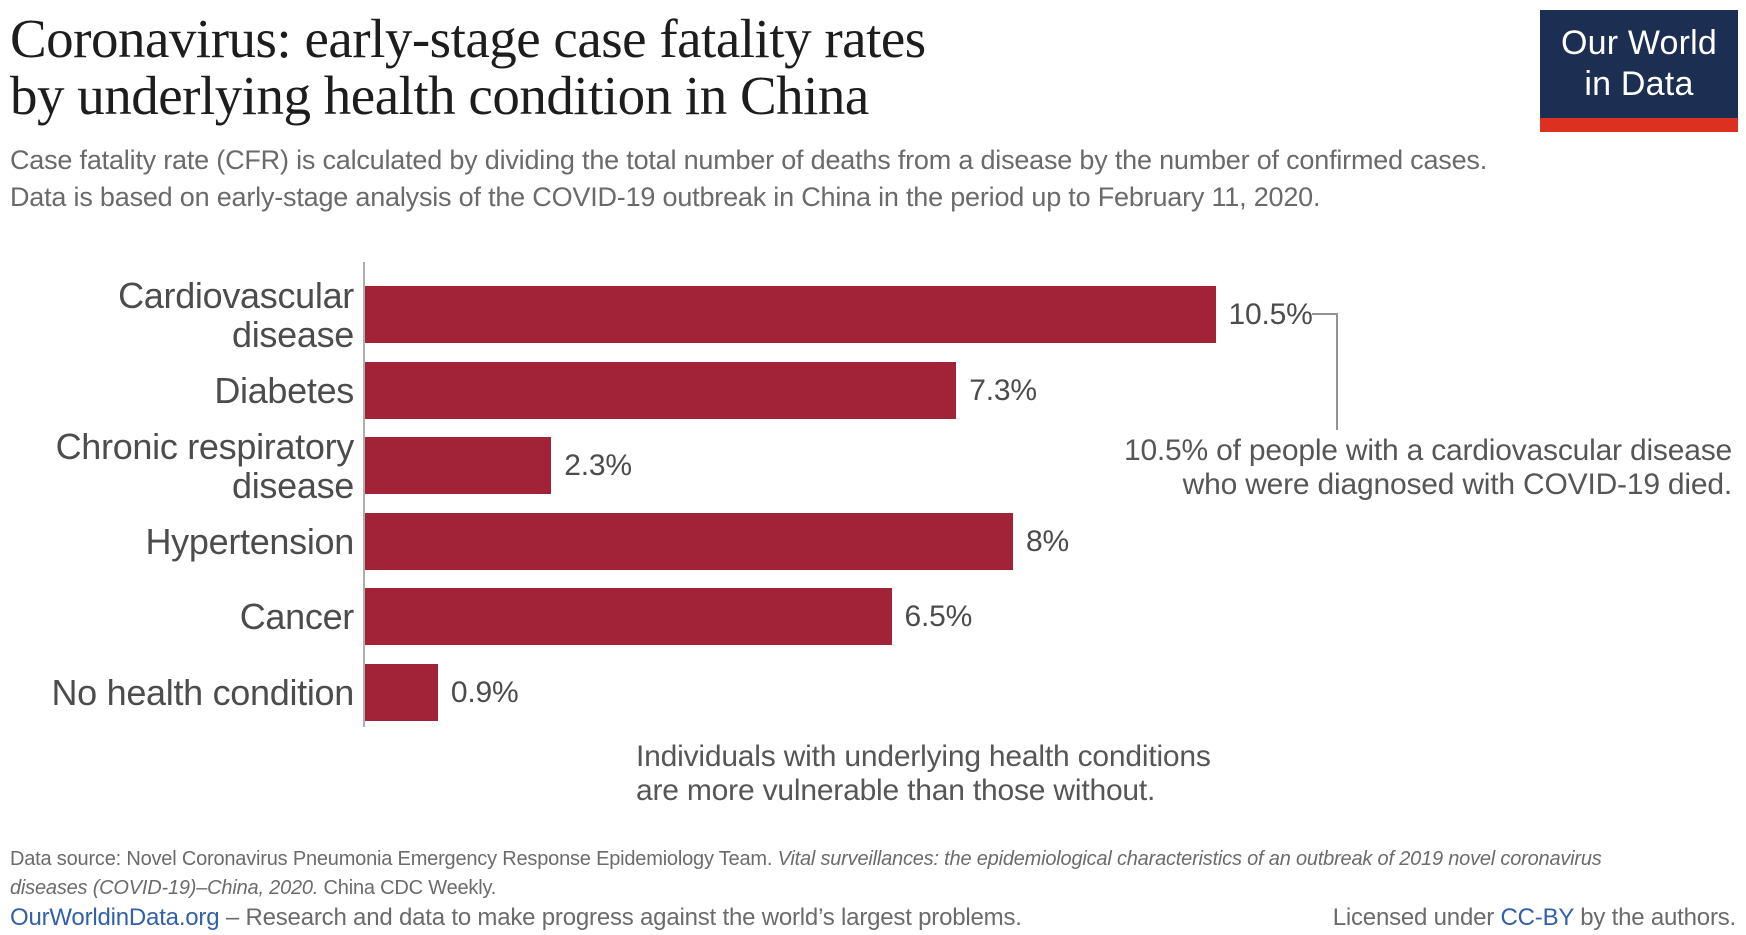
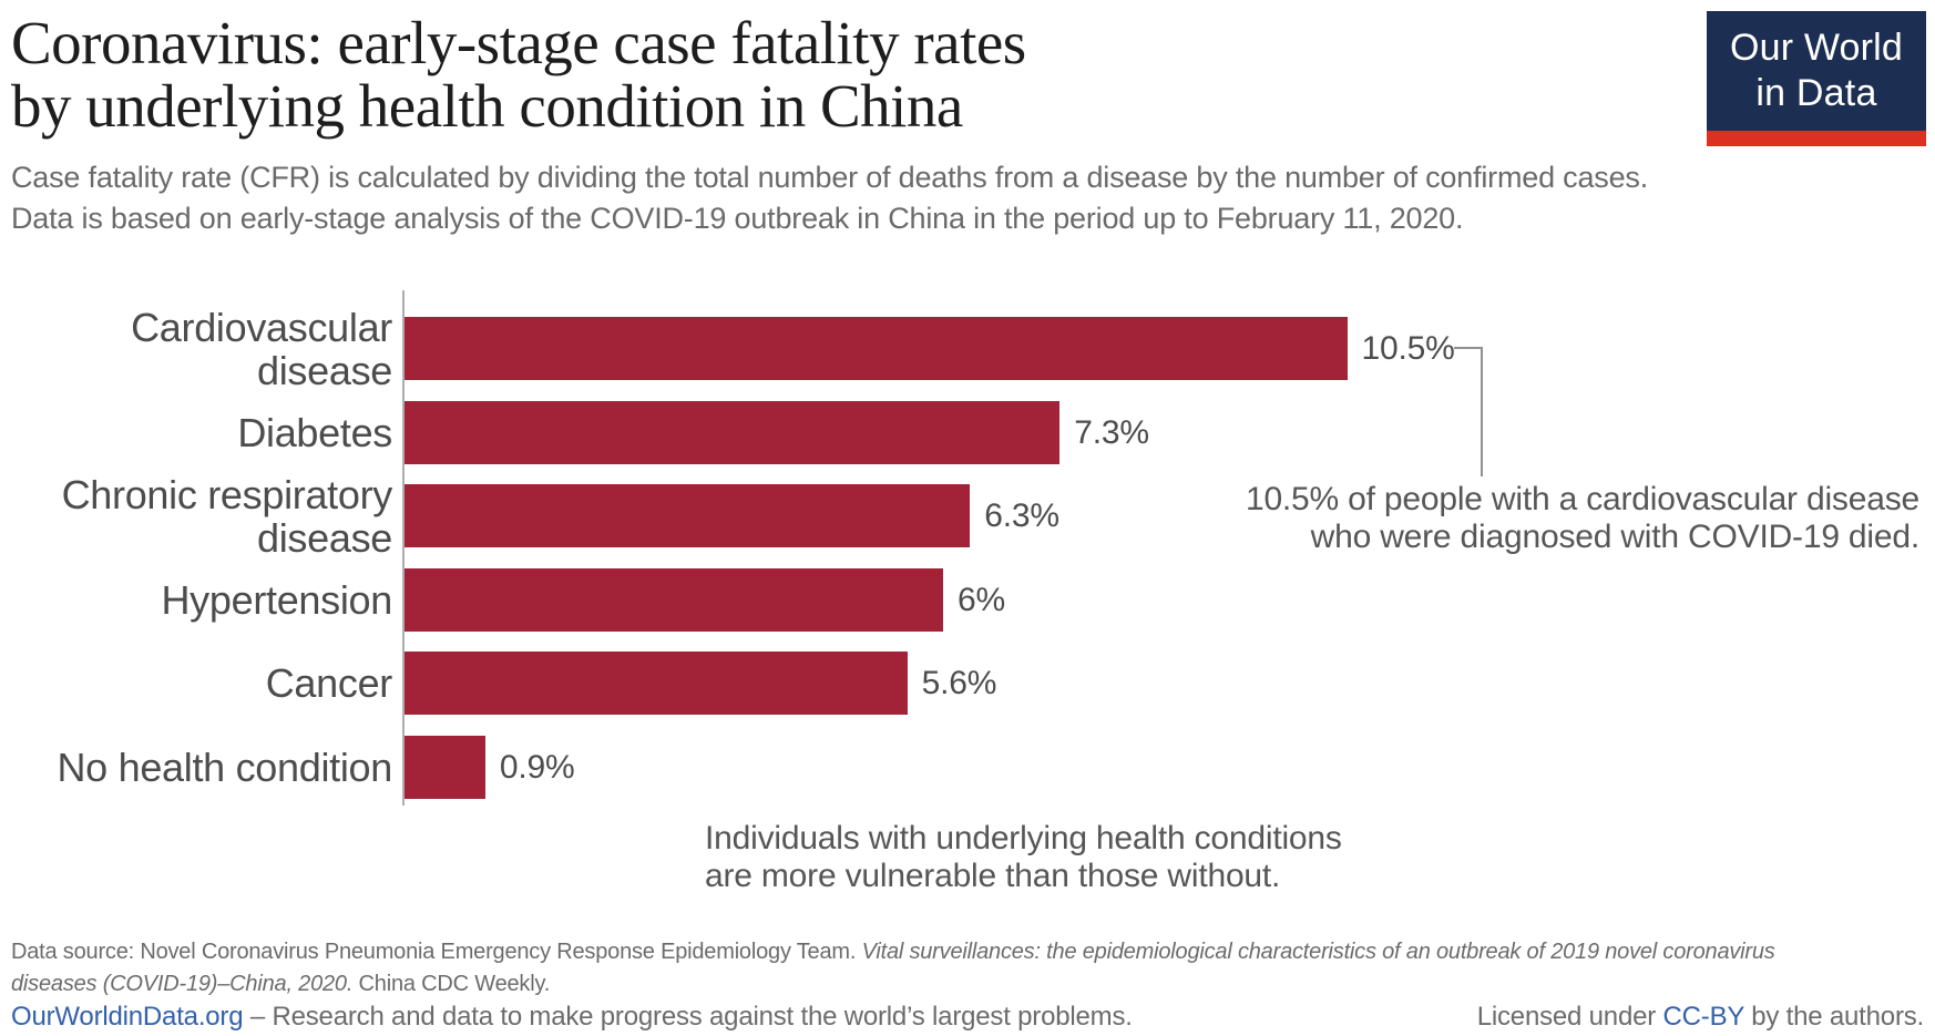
Chronic respiratory disease: 2.3% -> 6.3%
Hypertension: 8% -> 6%
Cancer: 6.5% -> 5.6%
